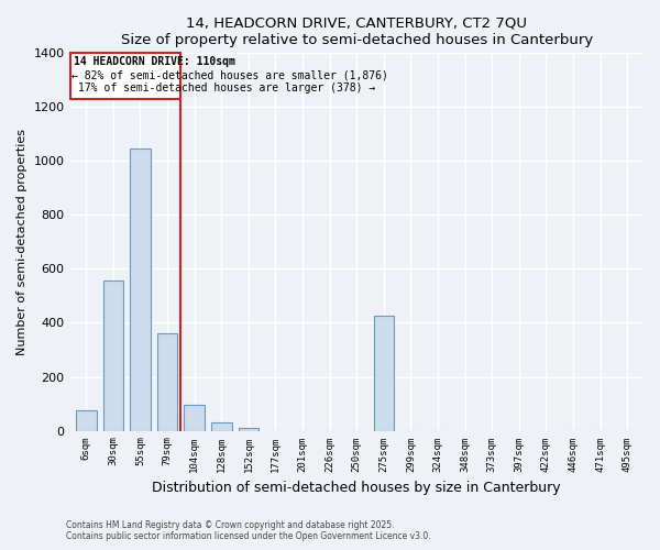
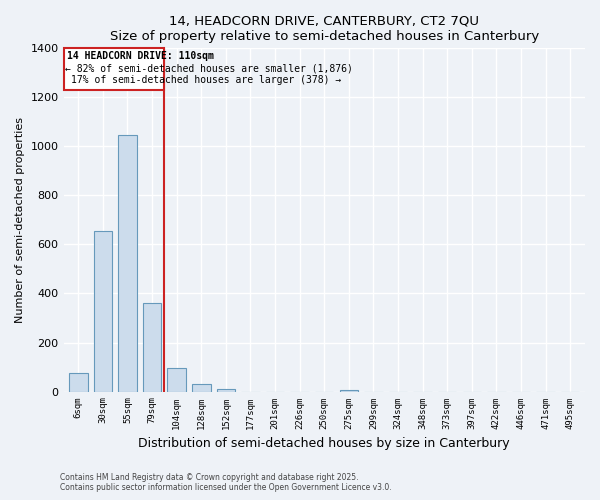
30sqm: 555 -> 655
275sqm: 425 -> 5
